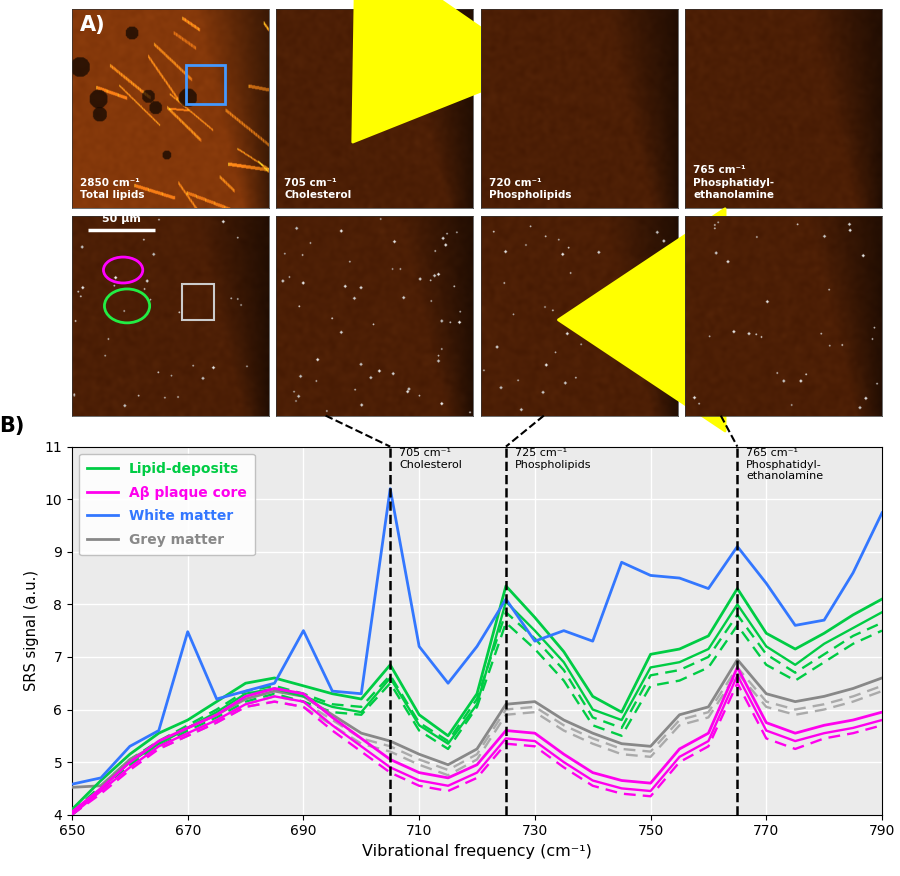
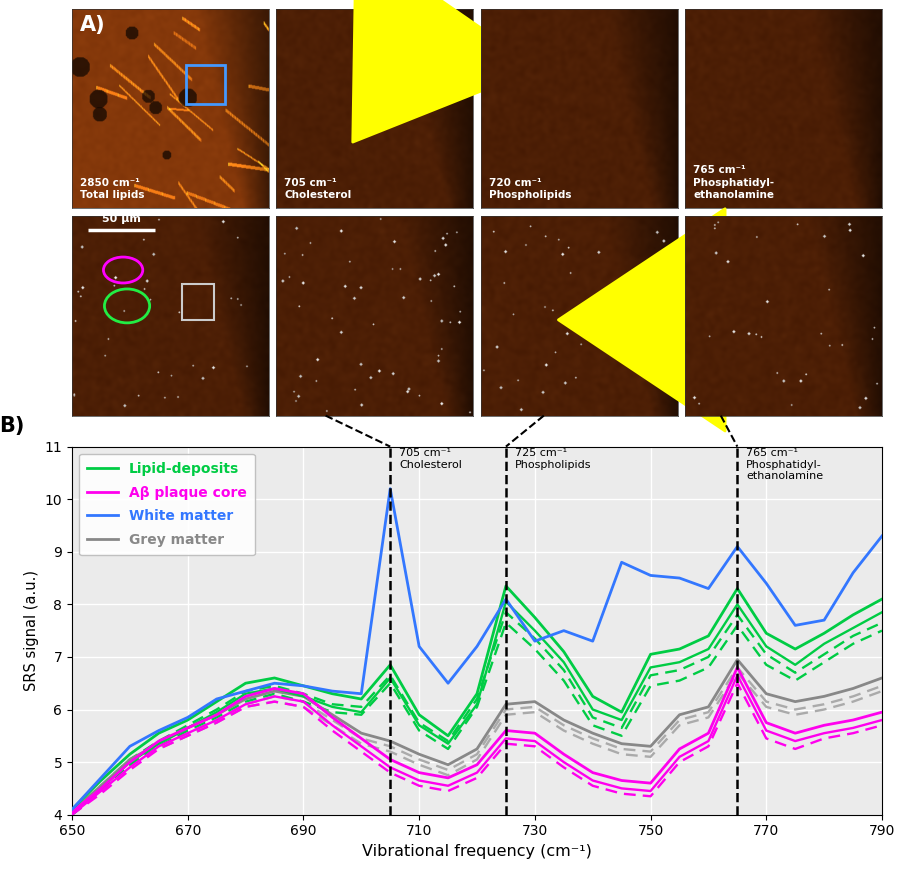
White matter/650: 4.58 -> 4.10
Grey matter/650: 4.52 -> 4.05
White matter/670: 7.48 -> 5.85
White matter/690: 7.50 -> 6.45
White matter/790: 9.74 -> 9.30
